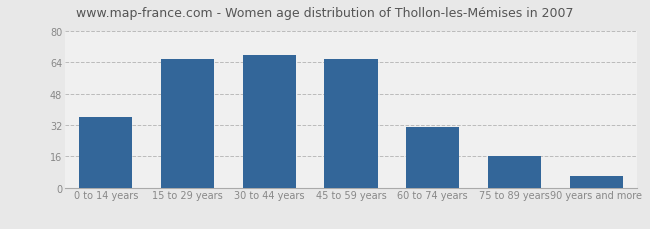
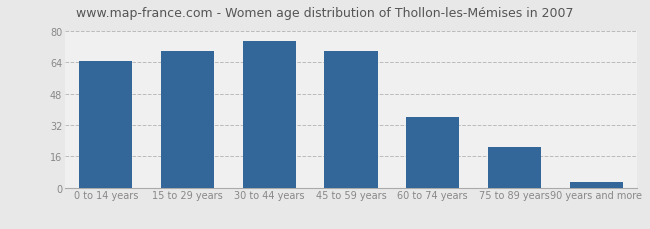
0 to 14 years: 36 -> 65
15 to 29 years: 66 -> 70
30 to 44 years: 68 -> 75
45 to 59 years: 66 -> 70
60 to 74 years: 31 -> 36
75 to 89 years: 16 -> 21
90 years and more: 6 -> 3
